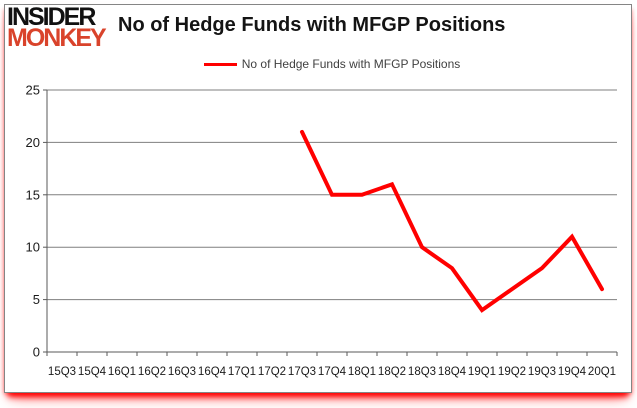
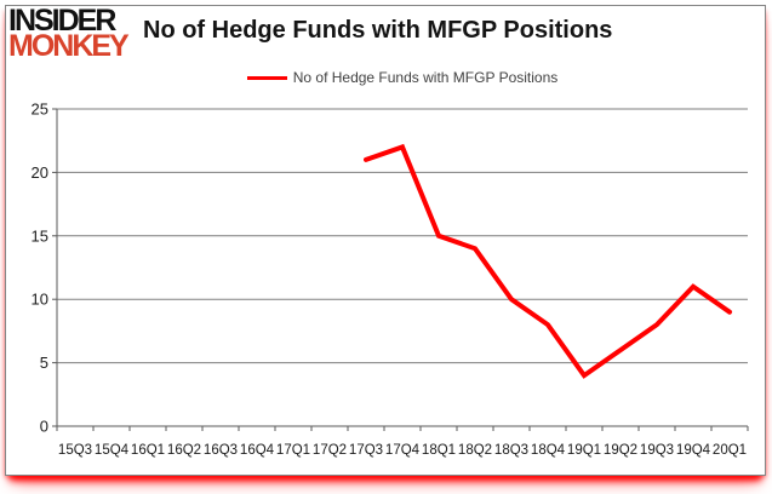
17Q4: 15 -> 22
18Q2: 16 -> 14
20Q1: 6 -> 9
